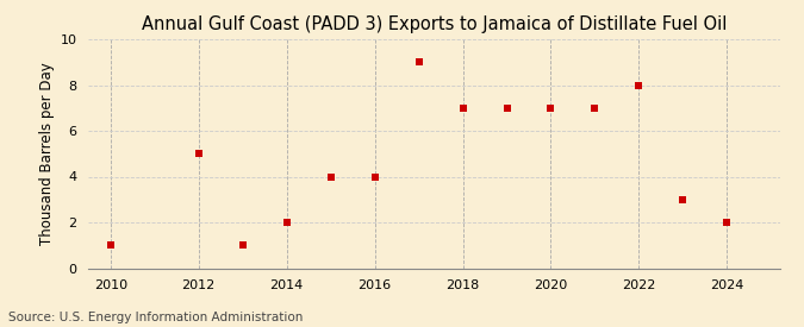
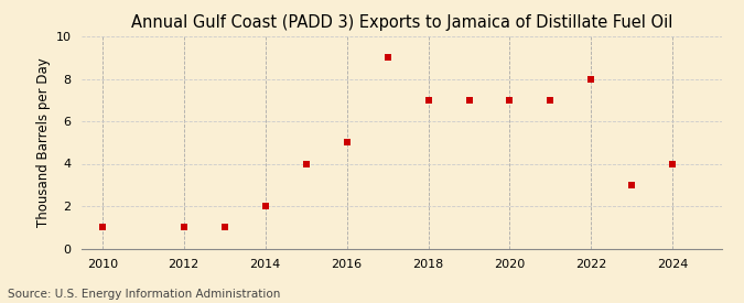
2012: 5 -> 1
2016: 4 -> 5
2024: 2 -> 4
